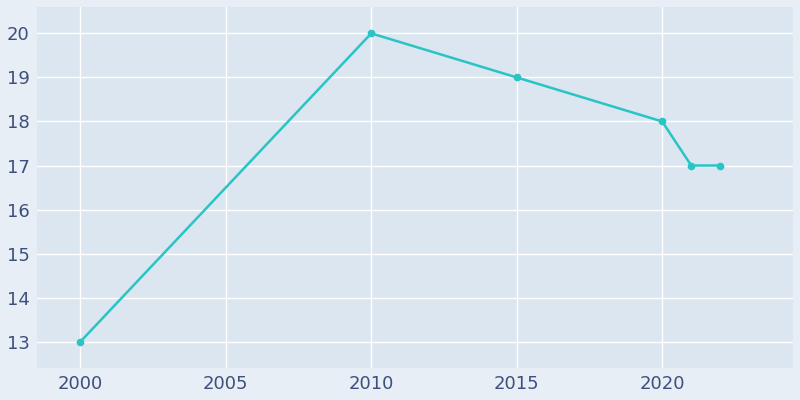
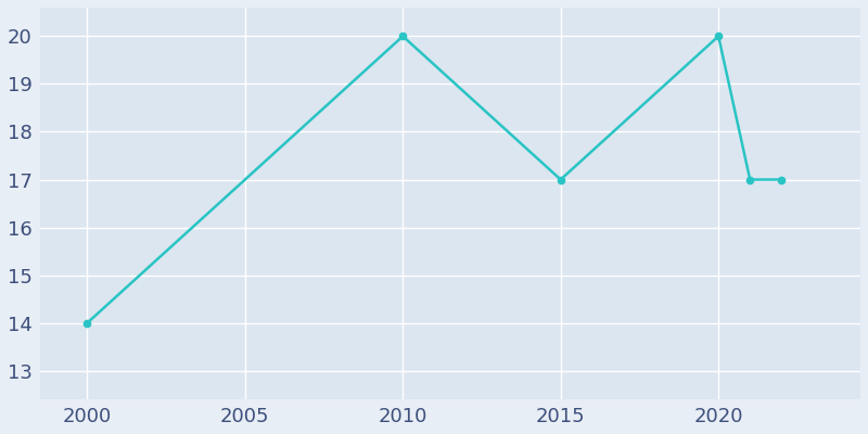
2000: 13 -> 14
2015: 19 -> 17
2020: 18 -> 20
